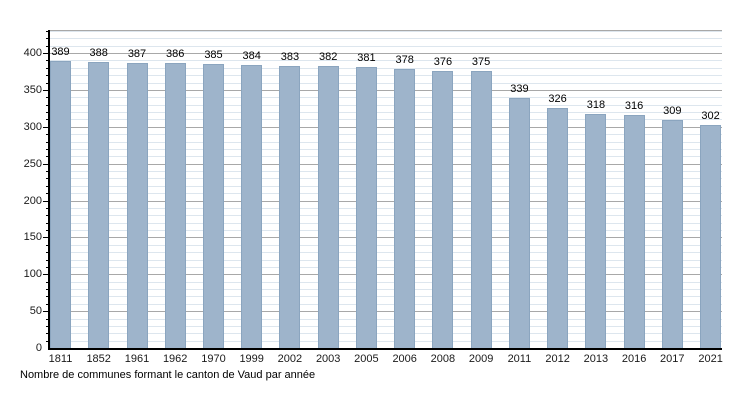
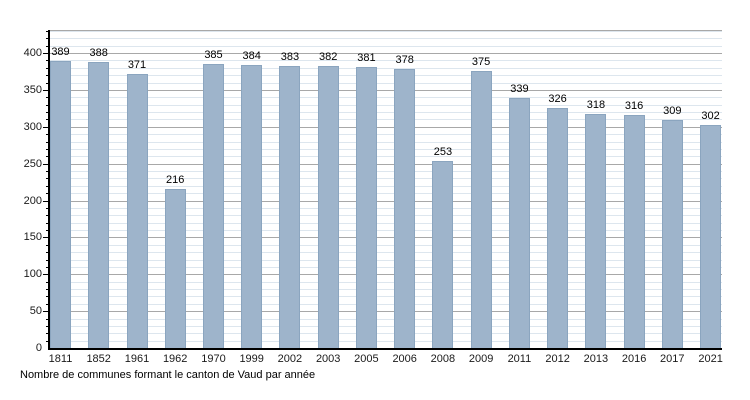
1961: 387 -> 371
1962: 386 -> 216
2008: 376 -> 253
